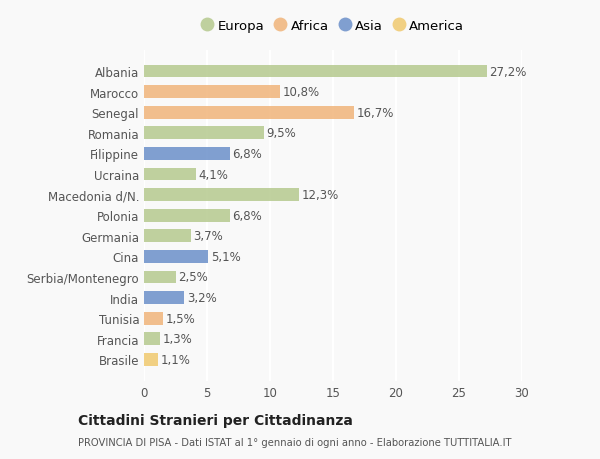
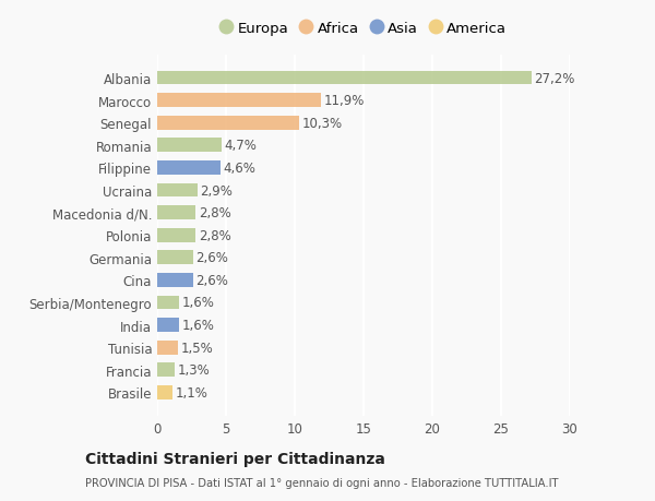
Marocco: 10,8% -> 11,9%
Senegal: 16,7% -> 10,3%
Romania: 9,5% -> 4,7%
Filippine: 6,8% -> 4,6%
Ucraina: 4,1% -> 2,9%
Macedonia d/N.: 12,3% -> 2,8%
Polonia: 6,8% -> 2,8%
Germania: 3,7% -> 2,6%
Cina: 5,1% -> 2,6%
Serbia/Montenegro: 2,5% -> 1,6%
India: 3,2% -> 1,6%
